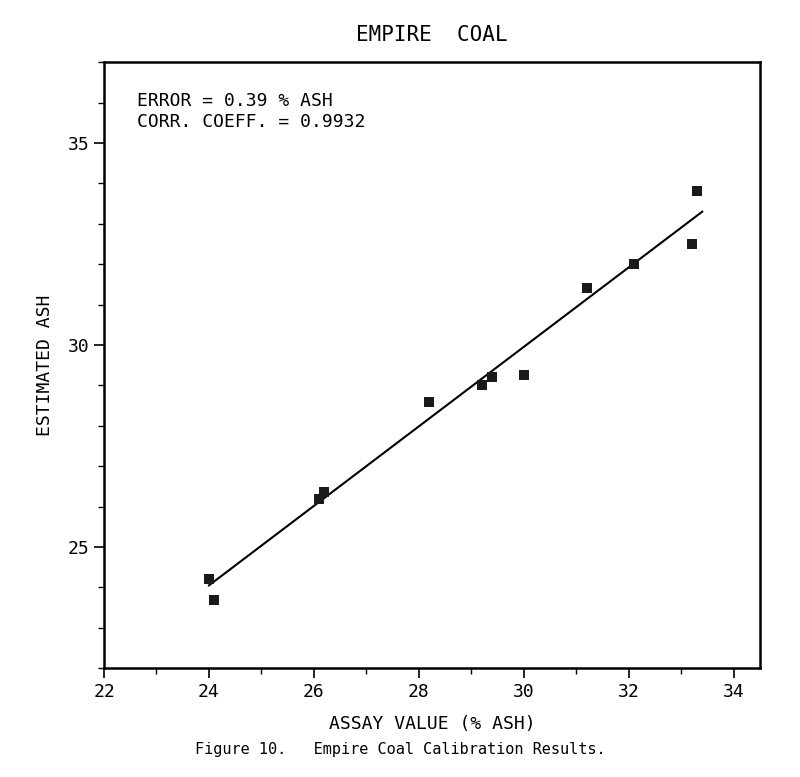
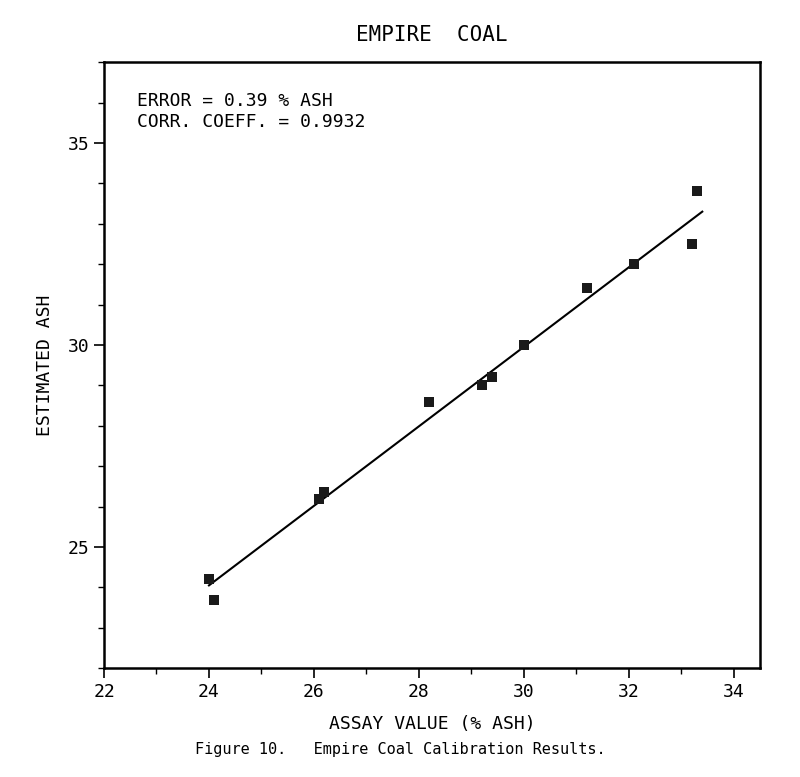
30: 29.25 -> 30.00
